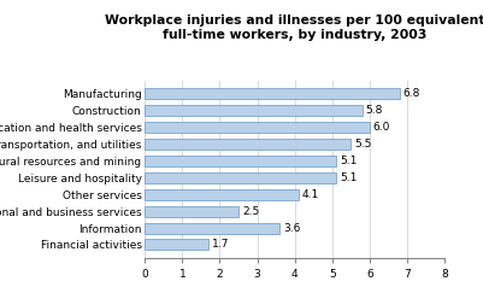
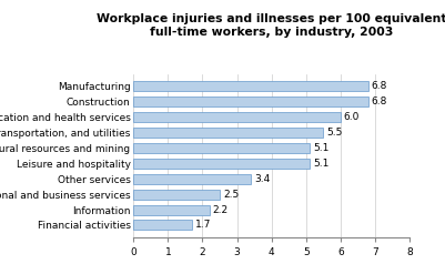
Construction: 5.8 -> 6.8
Other services: 4.1 -> 3.4
Information: 3.6 -> 2.2
